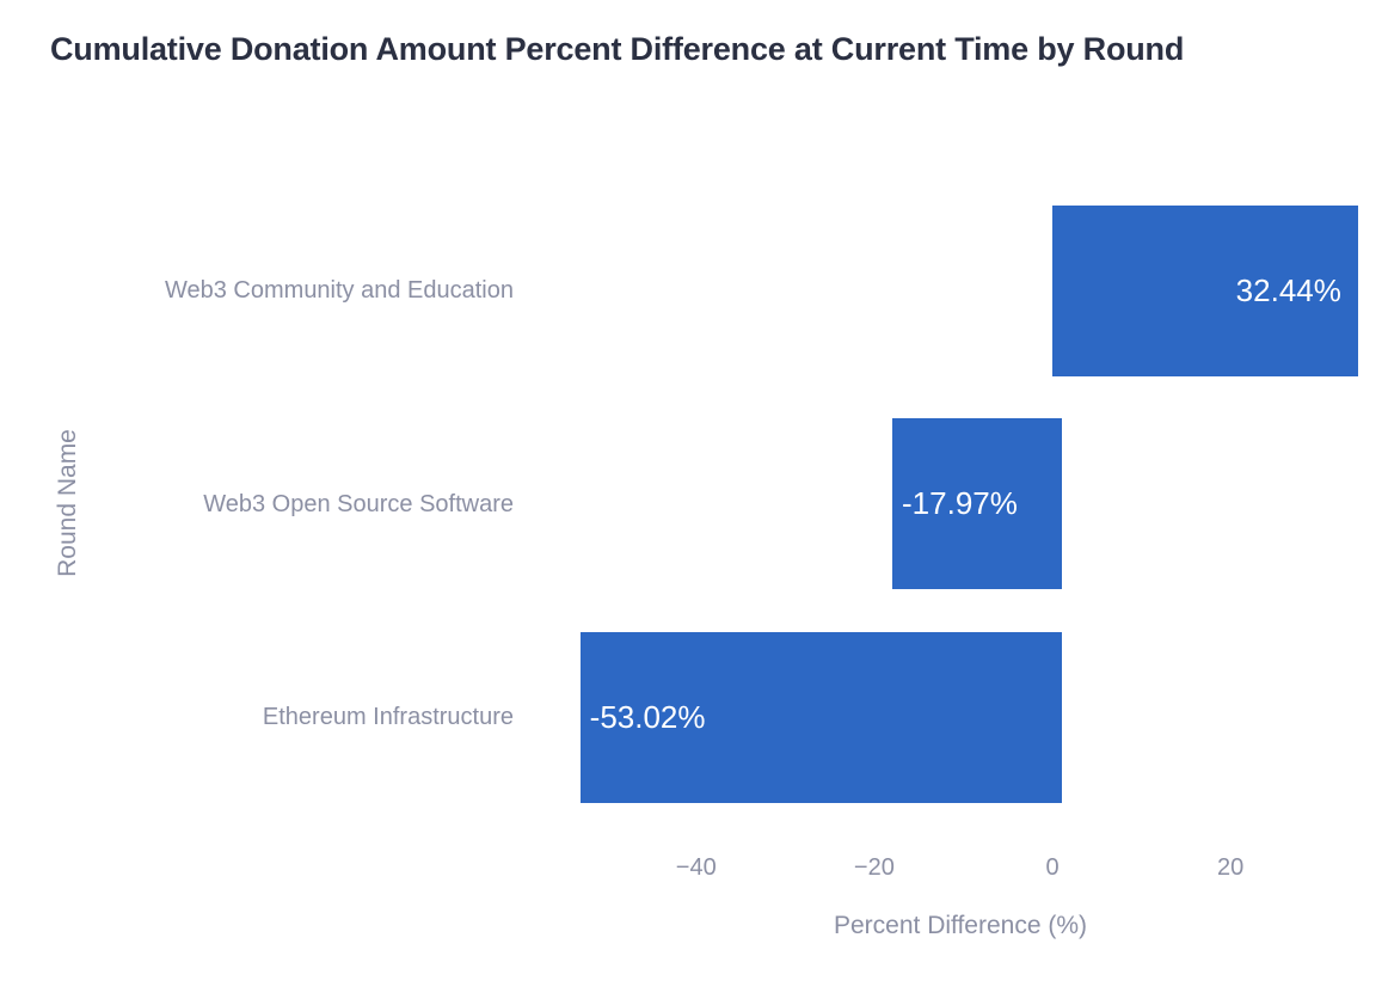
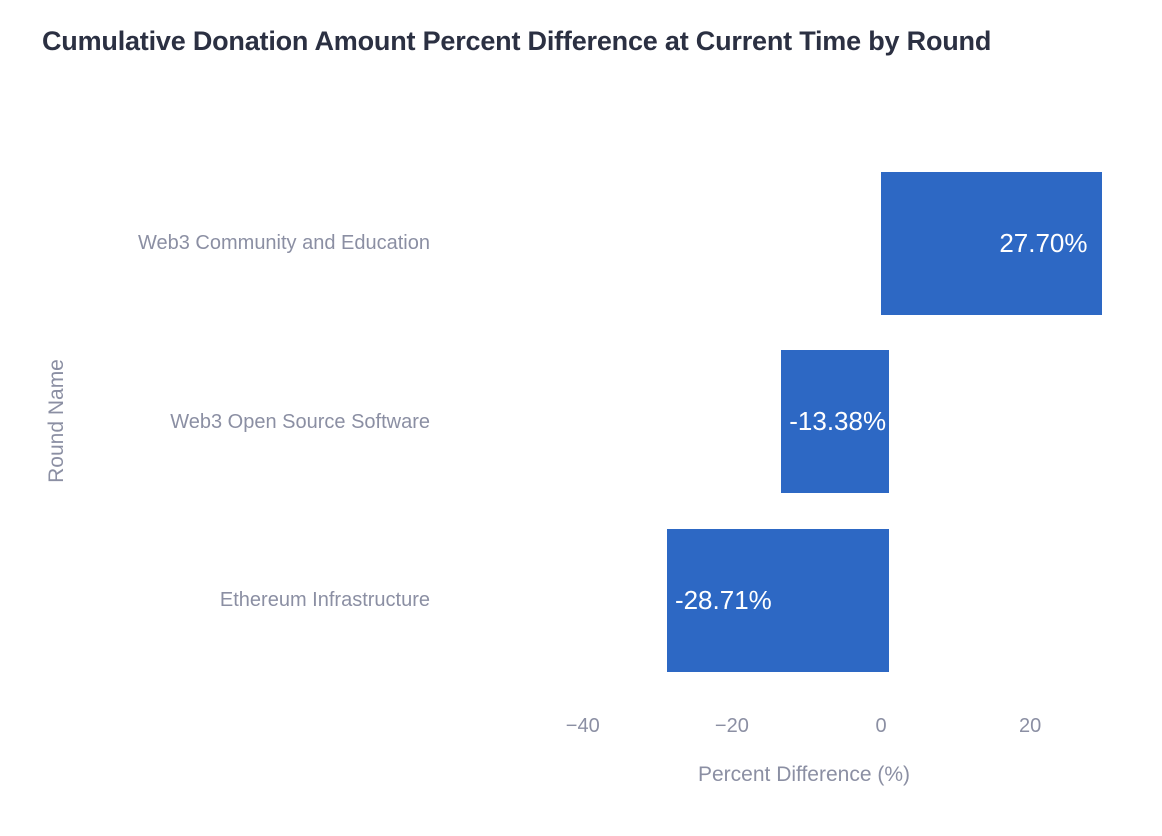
Web3 Community and Education: 32.44% -> 27.70%
Web3 Open Source Software: -17.97% -> -13.38%
Ethereum Infrastructure: -53.02% -> -28.71%
